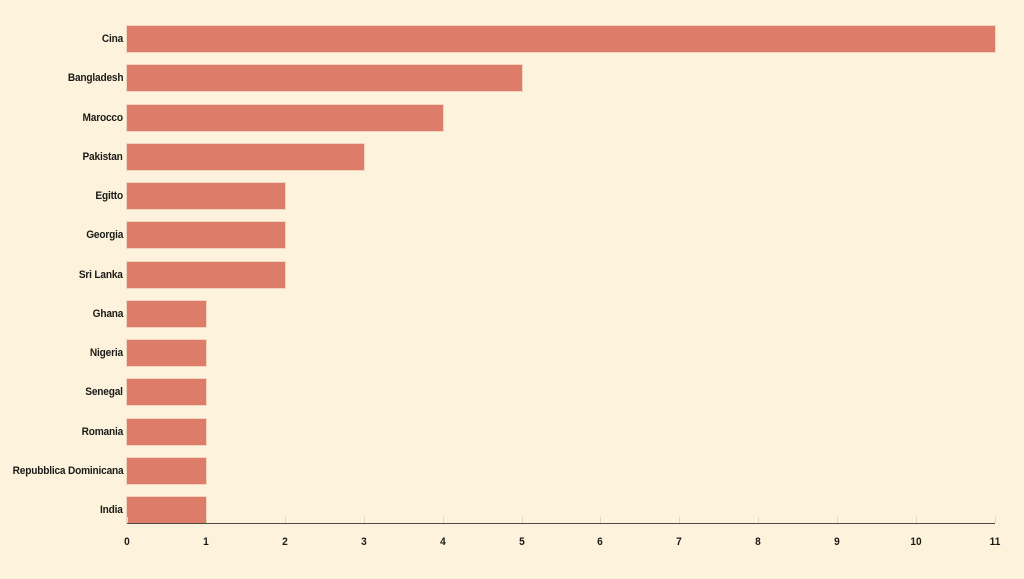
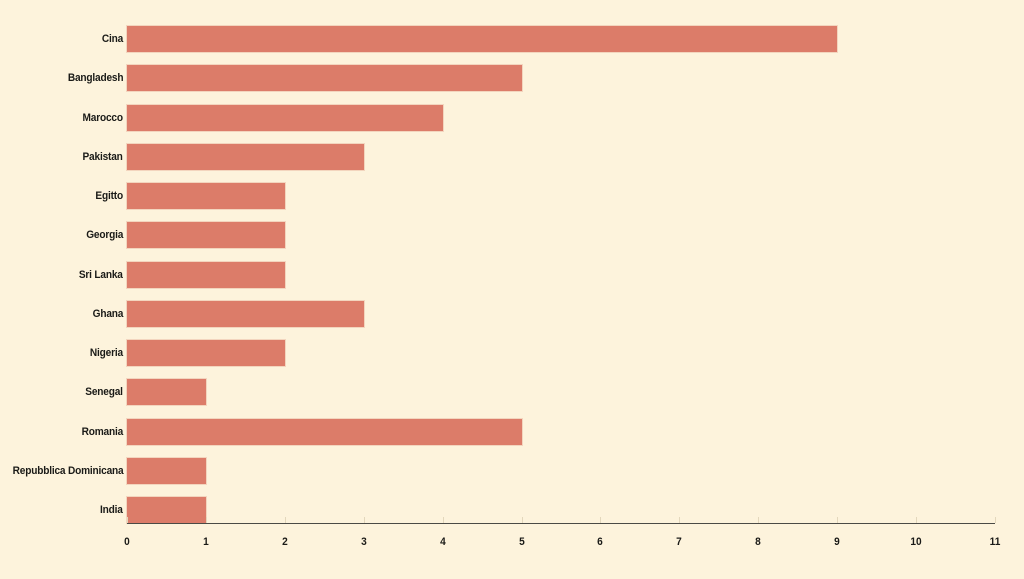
Cina: 11 -> 9
Ghana: 1 -> 3
Nigeria: 1 -> 2
Romania: 1 -> 5
